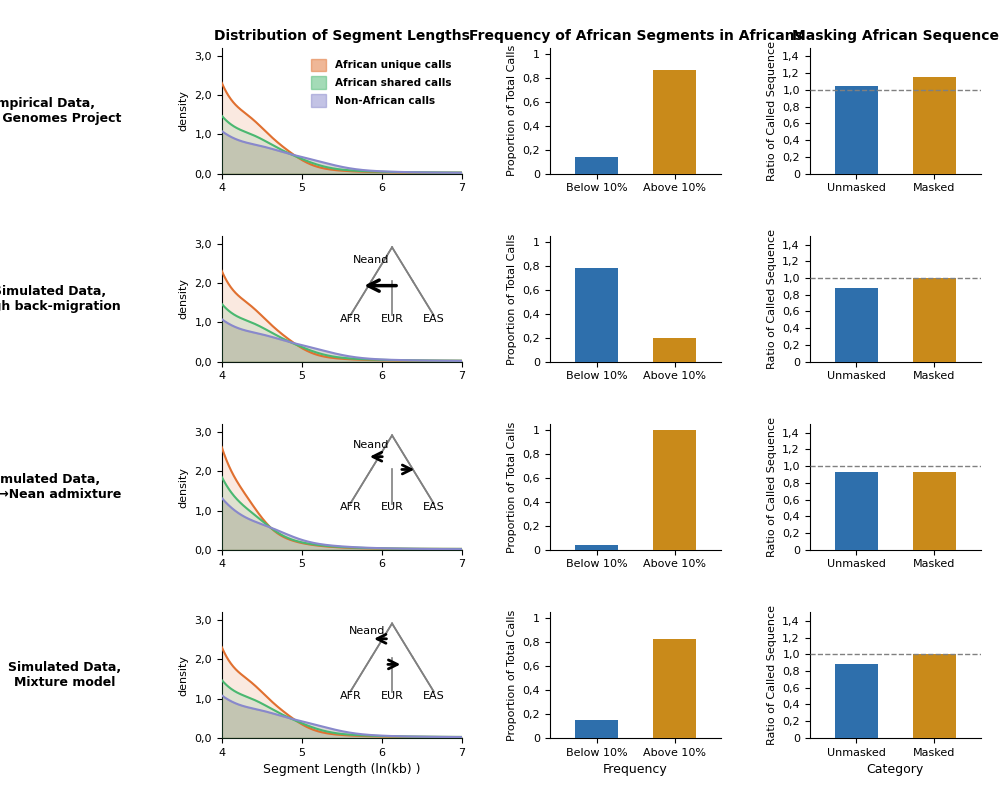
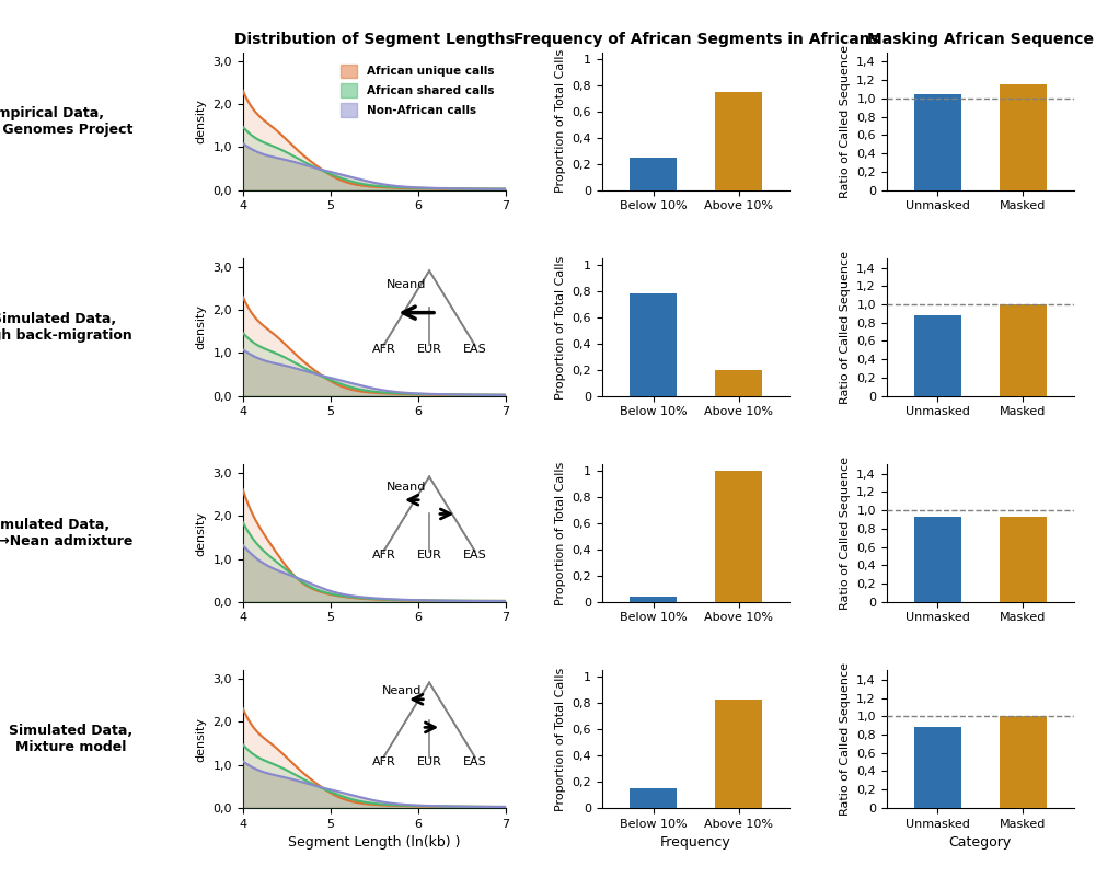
Frequency of African Segments in Africans/Below 10%: 0,14 -> 0,25
Frequency of African Segments in Africans/Above 10%: 0,86 -> 0,75
